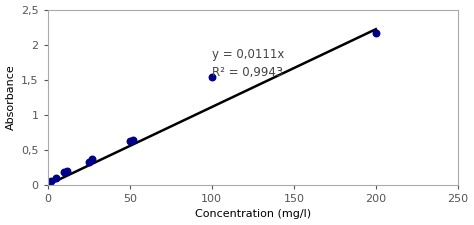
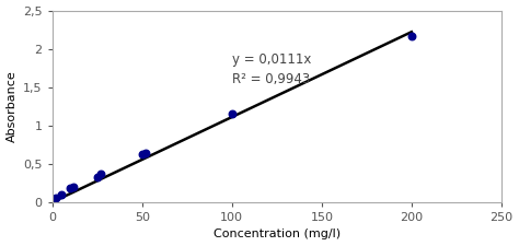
100: 1,54 -> 1,15
